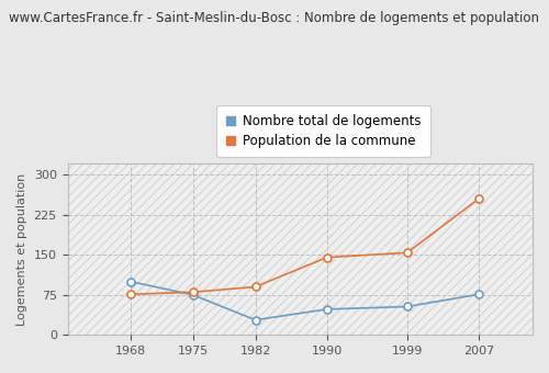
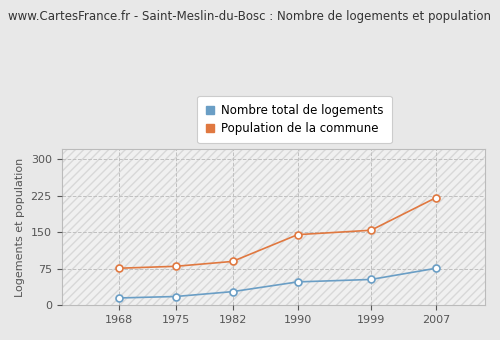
Nombre total de logements/1968: 100 -> 15
Nombre total de logements/1975: 75 -> 18
Population de la commune/2007: 255 -> 221
